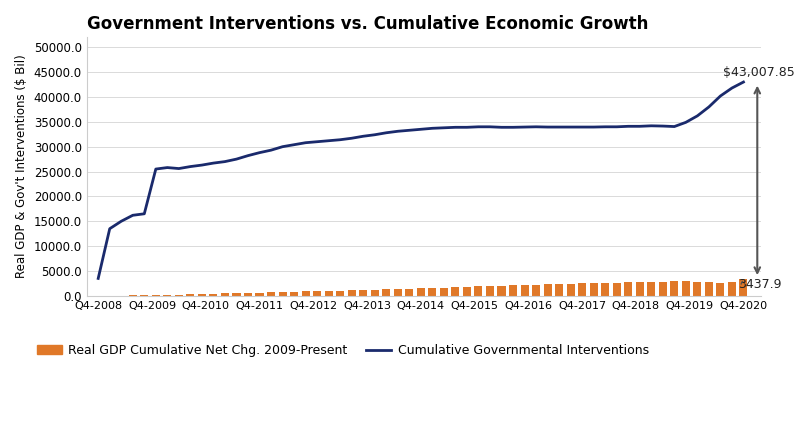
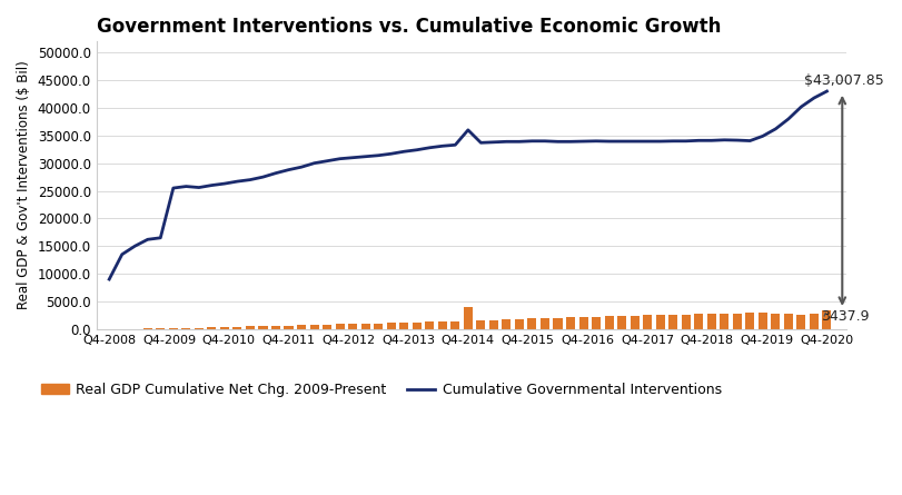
Cumulative Governmental Interventions/Q4-2008: 3500 -> 9000
Cumulative Governmental Interventions/Q4-2014: 33500 -> 36000
Real GDP Cumulative Net Chg. 2009-Present/Q4-2014: 1500 -> 4000
